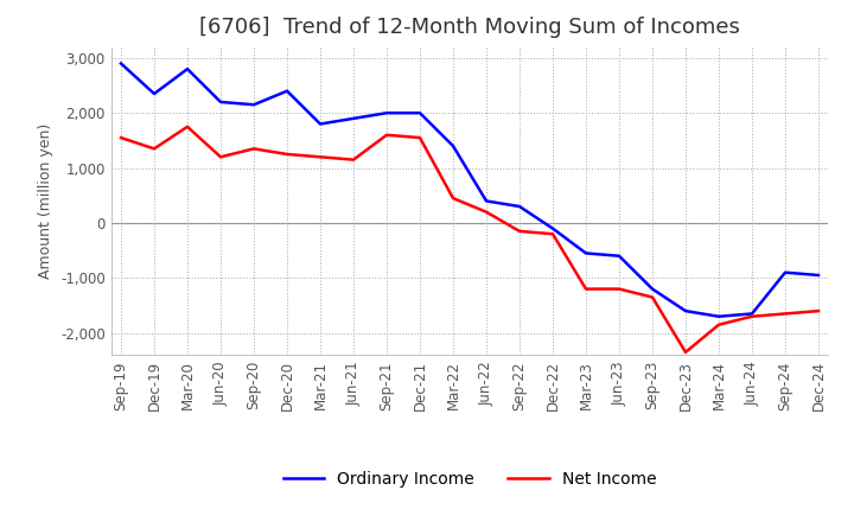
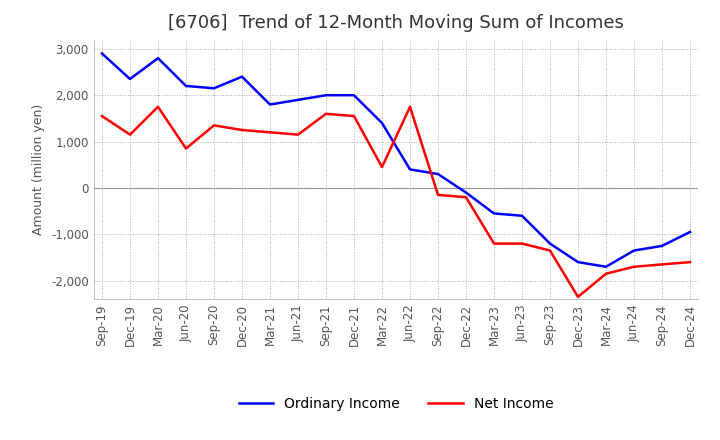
Net Income/Dec-19: 1,350 -> 1,150
Net Income/Jun-20: 1,200 -> 850
Net Income/Jun-22: 200 -> 1,750
Ordinary Income/Jun-24: -1,650 -> -1,350
Ordinary Income/Sep-24: -900 -> -1,250
